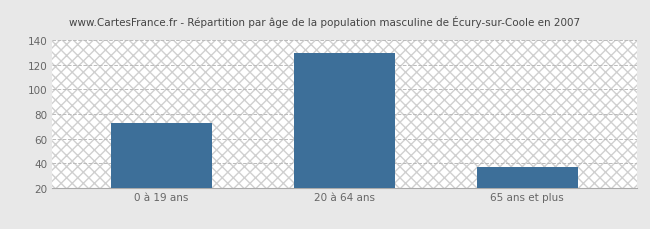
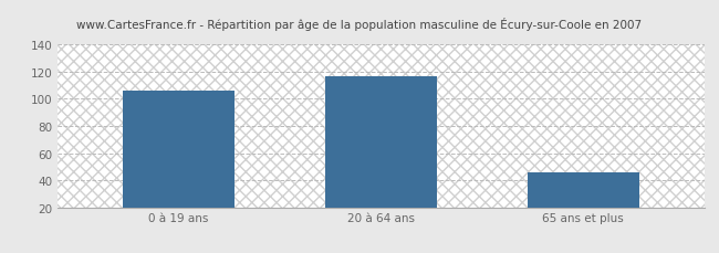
0 à 19 ans: 73 -> 106
20 à 64 ans: 130 -> 117
65 ans et plus: 37 -> 46
